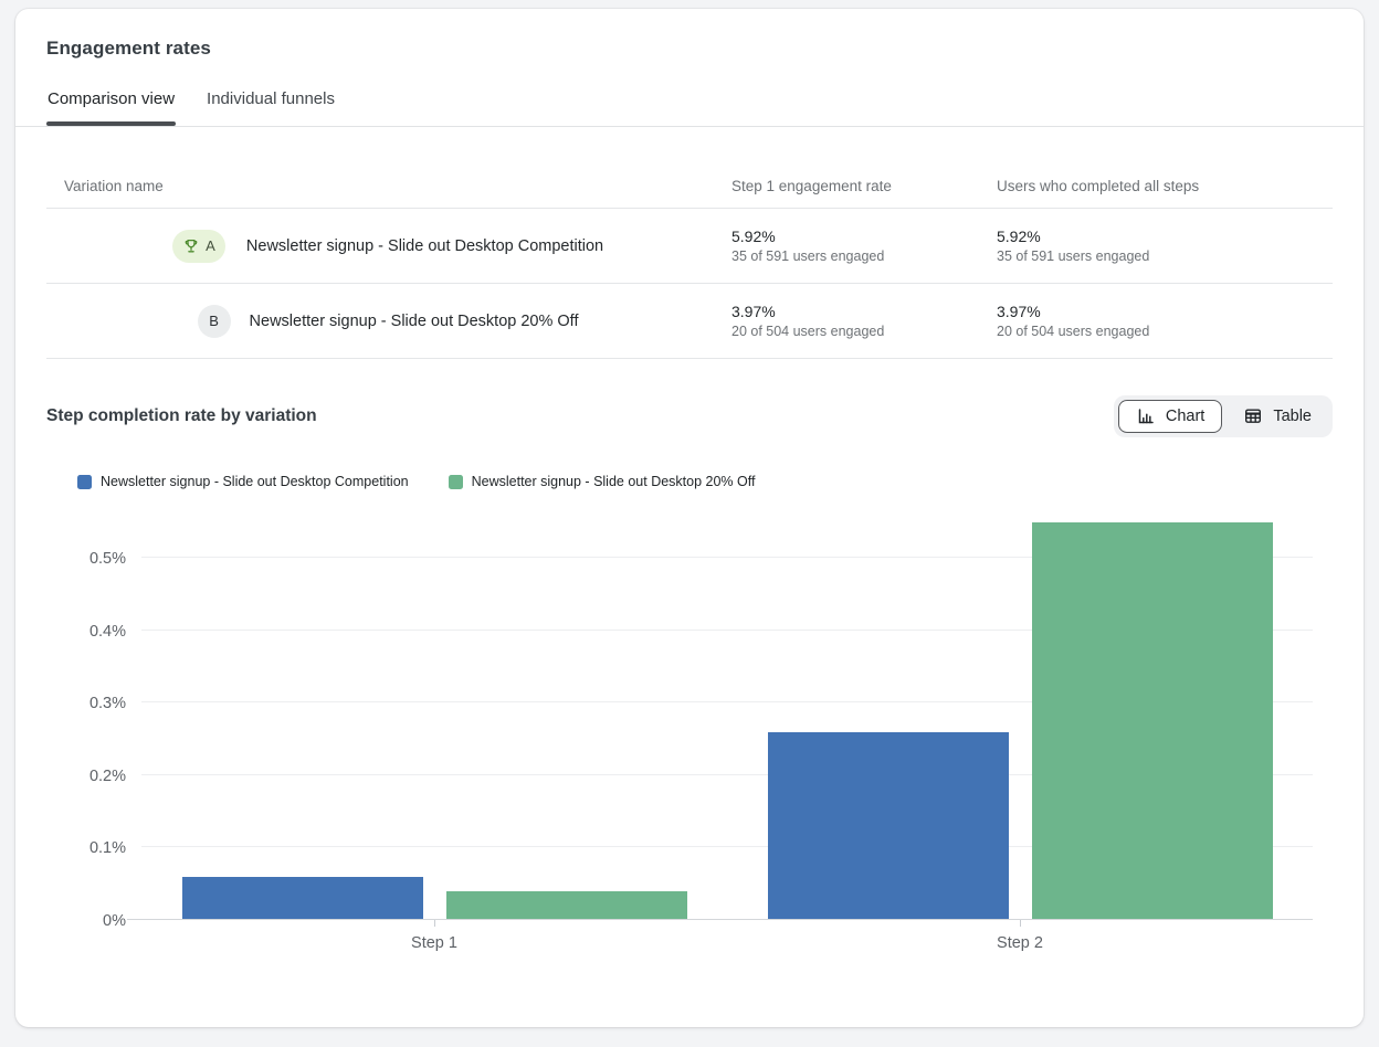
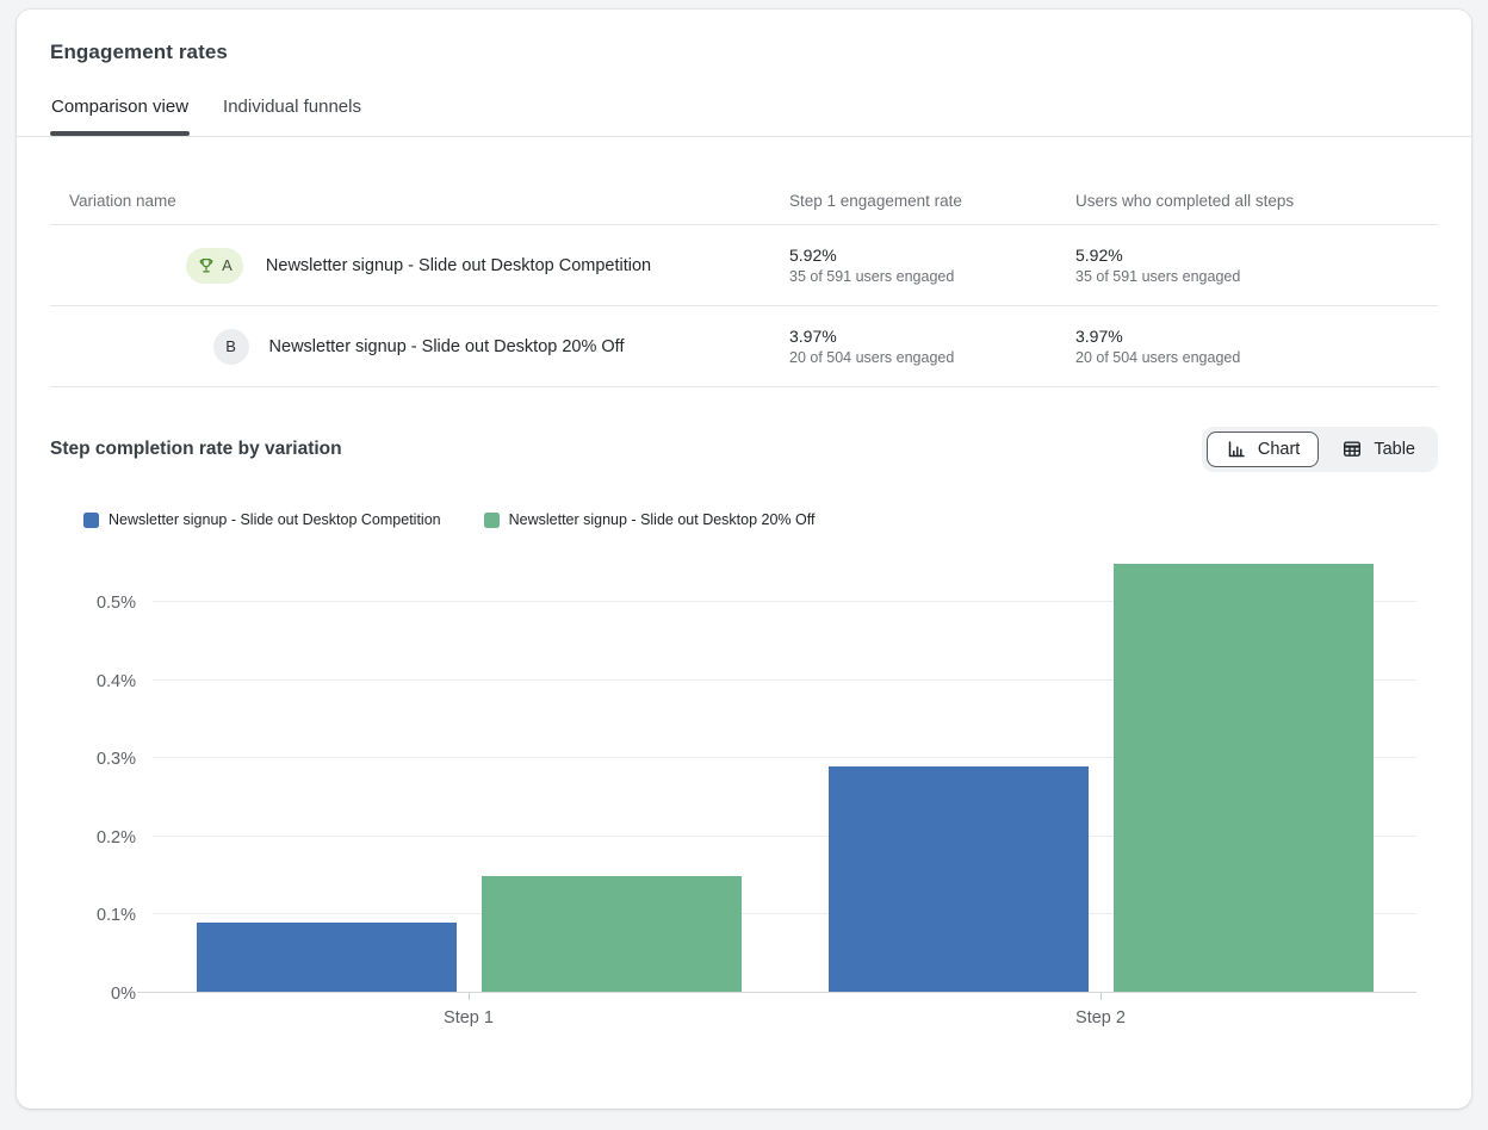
Newsletter signup - Slide out Desktop Competition/Step 1: 0.06% -> 0.09%
Newsletter signup - Slide out Desktop 20% Off/Step 1: 0.04% -> 0.15%
Newsletter signup - Slide out Desktop Competition/Step 2: 0.26% -> 0.29%
